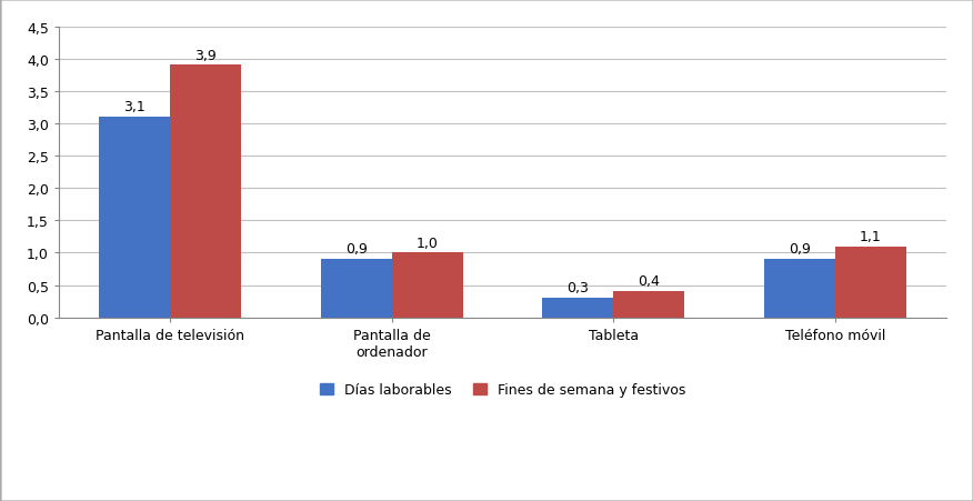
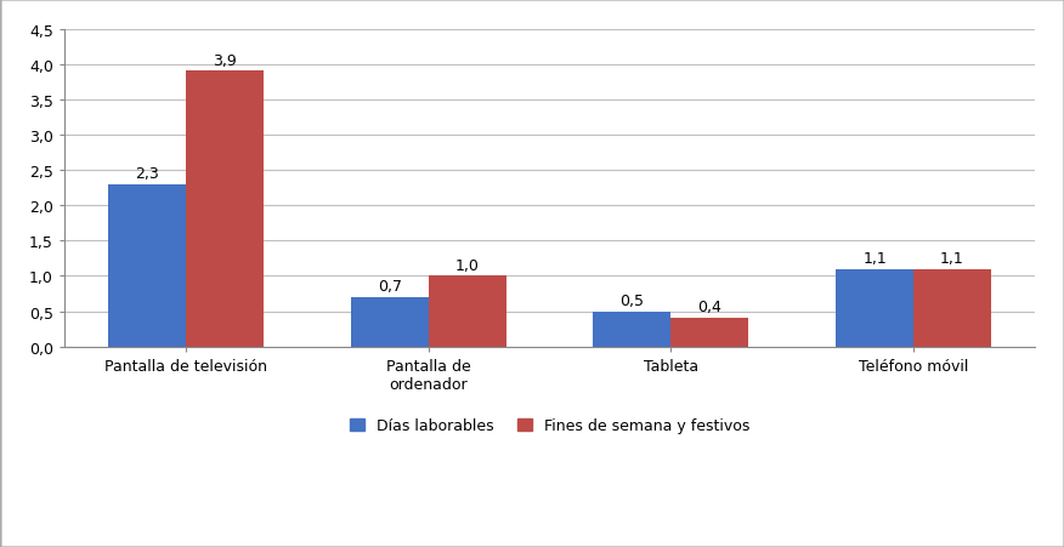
Días laborables/Pantalla de televisión: 3,1 -> 2,3
Días laborables/Pantalla de ordenador: 0,9 -> 0,7
Días laborables/Tableta: 0,3 -> 0,5
Días laborables/Teléfono móvil: 0,9 -> 1,1
